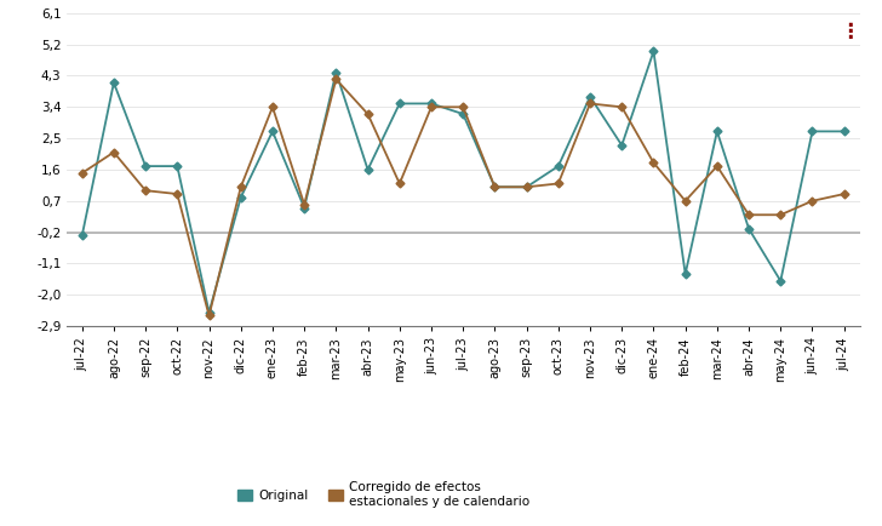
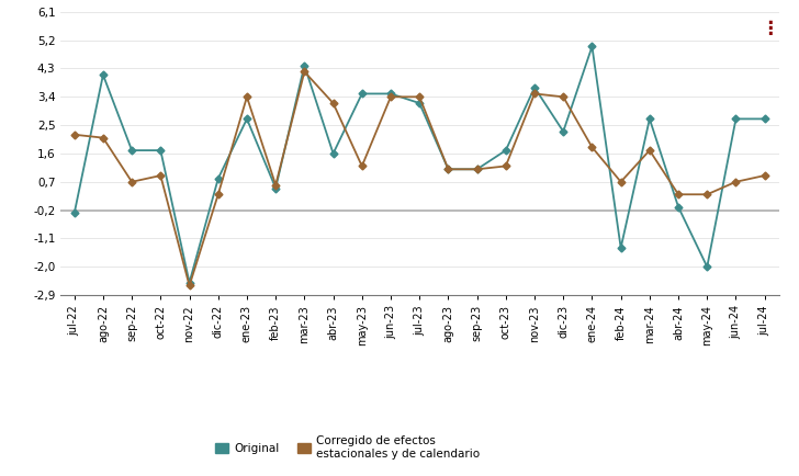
Corregido de efectos estacionales y de calendario/jul-22: 1,5 -> 2,2
Corregido de efectos estacionales y de calendario/sep-22: 1,0 -> 0,7
Corregido de efectos estacionales y de calendario/dic-22: 1,1 -> 0,3
Original/may-24: -1,6 -> -2,0
